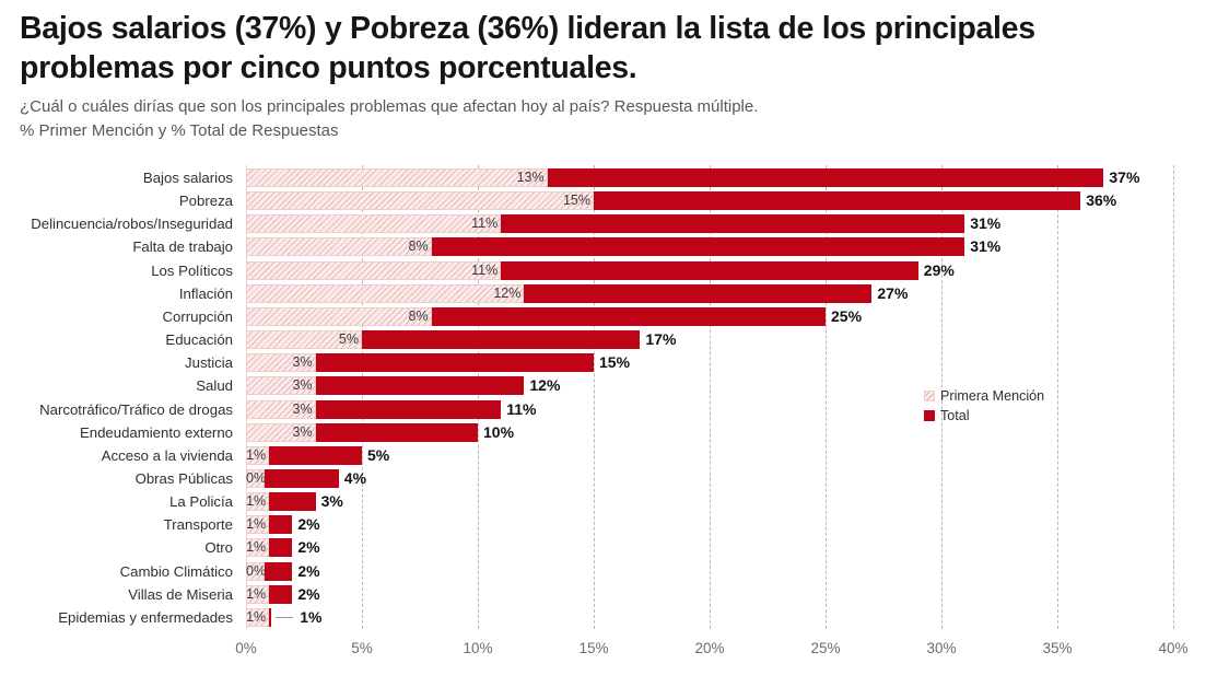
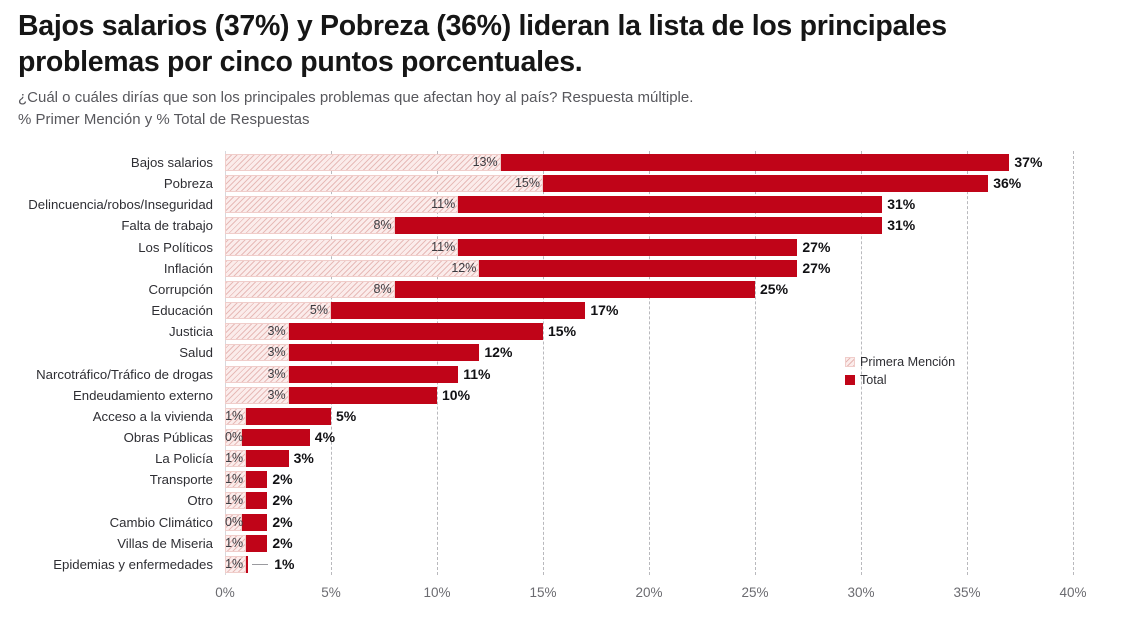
Total/Los Políticos: 29% -> 27%
